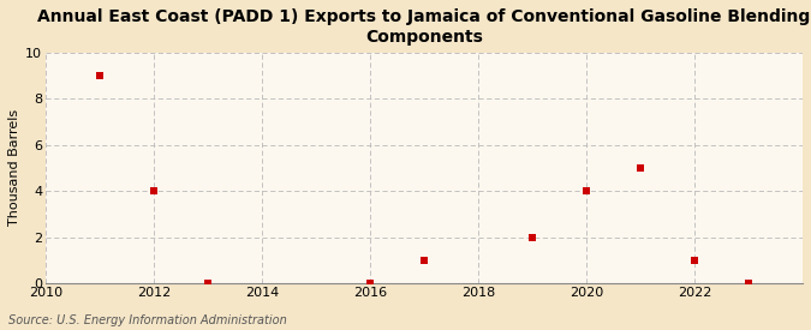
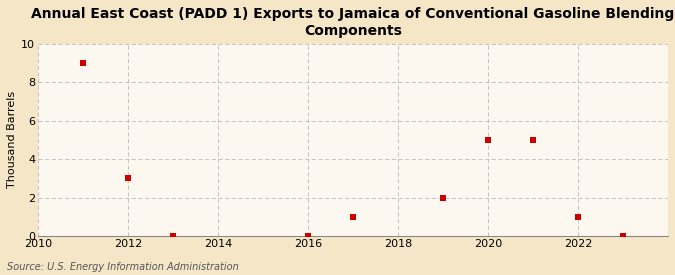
2012: 4 -> 3
2020: 4 -> 5
